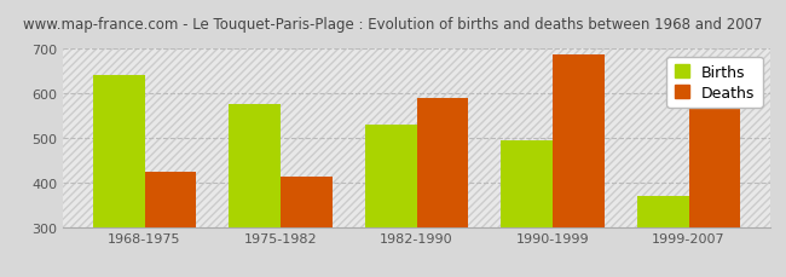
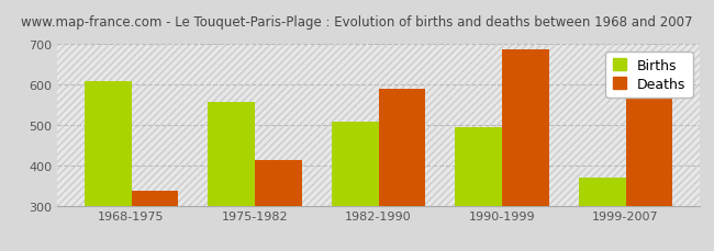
Births/1968-1975: 640 -> 608
Deaths/1968-1975: 425 -> 338
Births/1975-1982: 575 -> 557
Births/1982-1990: 530 -> 509
